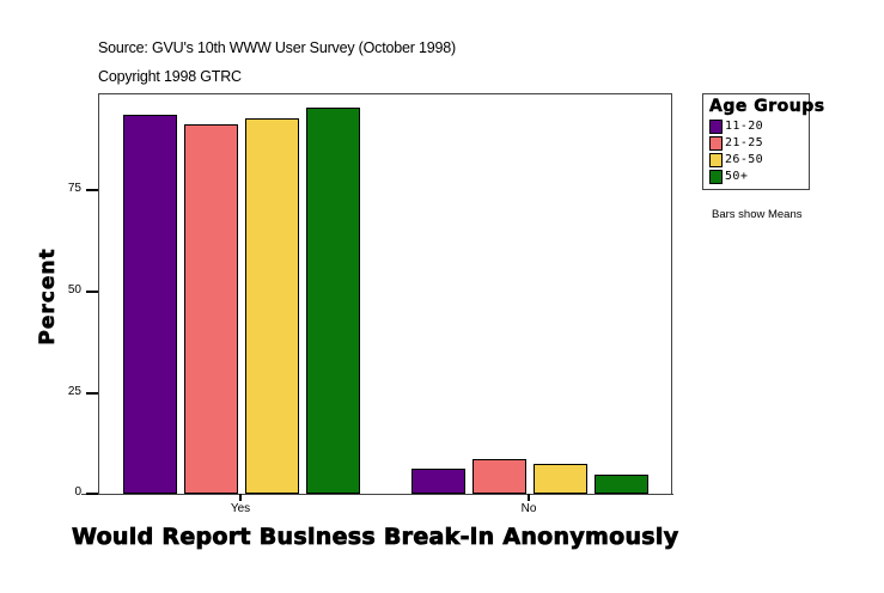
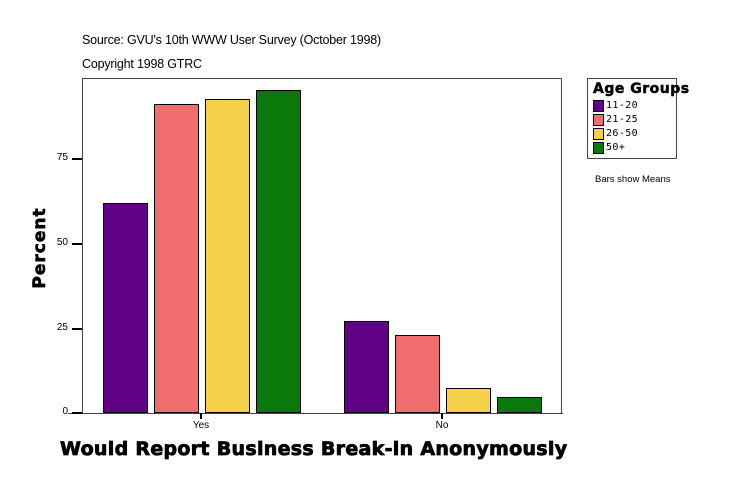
11-20/Yes: 93 -> 62
11-20/No: 6 -> 27
21-25/No: 8 -> 23
